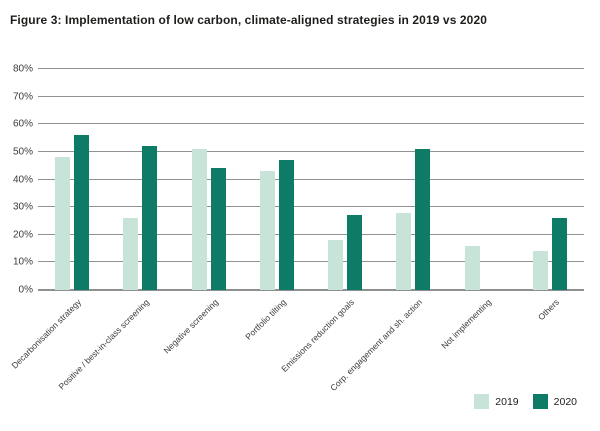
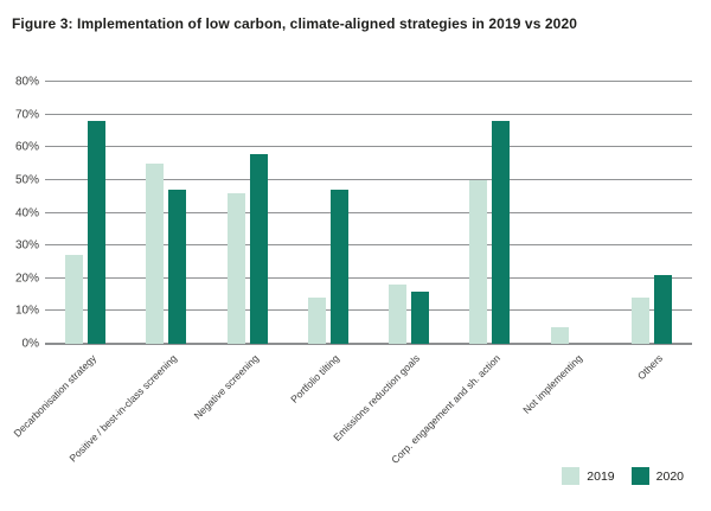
2019/Decarbonisation strategy: 48% -> 27%
2020/Decarbonisation strategy: 56% -> 68%
2019/Positive / best-in-class screening: 26% -> 55%
2020/Positive / best-in-class screening: 52% -> 47%
2019/Negative screening: 51% -> 46%
2020/Negative screening: 44% -> 58%
2019/Portfolio tilting: 43% -> 14%
2020/Emissions reduction goals: 27% -> 16%
2019/Corp. engagement and sh. action: 28% -> 50%
2020/Corp. engagement and sh. action: 51% -> 68%
2019/Not implementing: 16% -> 5%
2020/Others: 26% -> 21%
